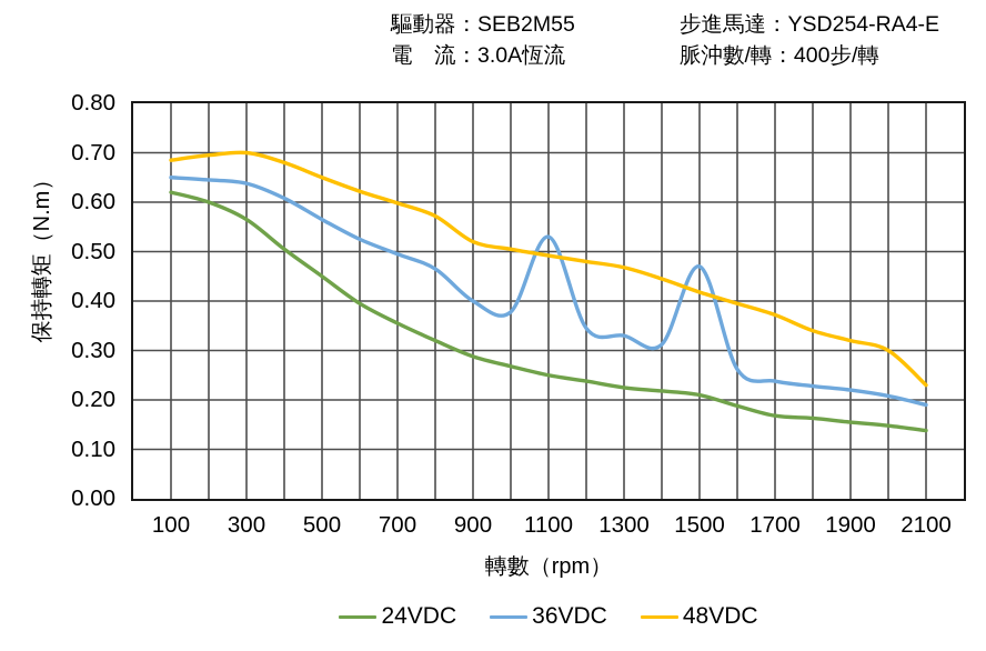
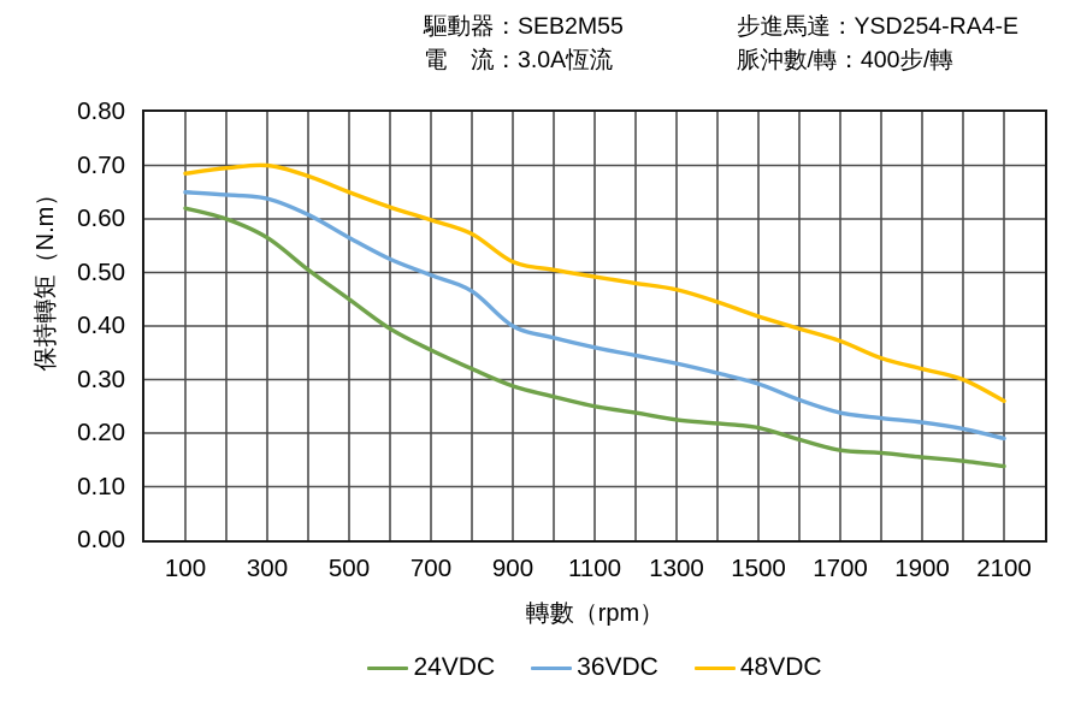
36VDC/1100: 0.53 -> 0.36
36VDC/1500: 0.47 -> 0.29
48VDC/2100: 0.23 -> 0.26
